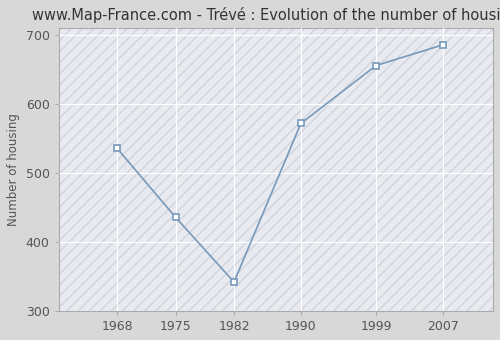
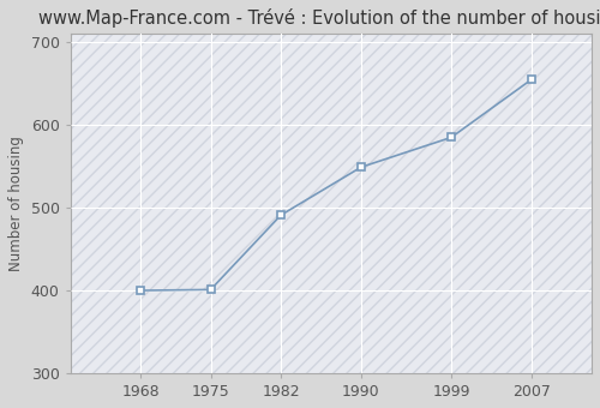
1968: 536 -> 400
1975: 436 -> 401
1982: 342 -> 491
1990: 572 -> 549
1999: 656 -> 585
2007: 686 -> 655
